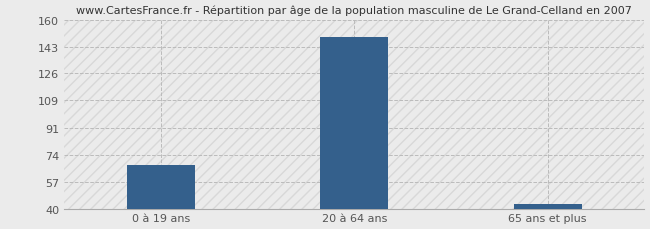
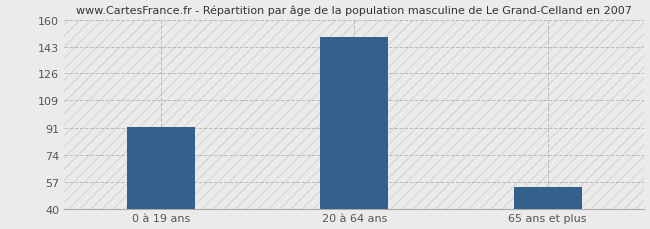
0 à 19 ans: 68 -> 92
65 ans et plus: 43 -> 54
